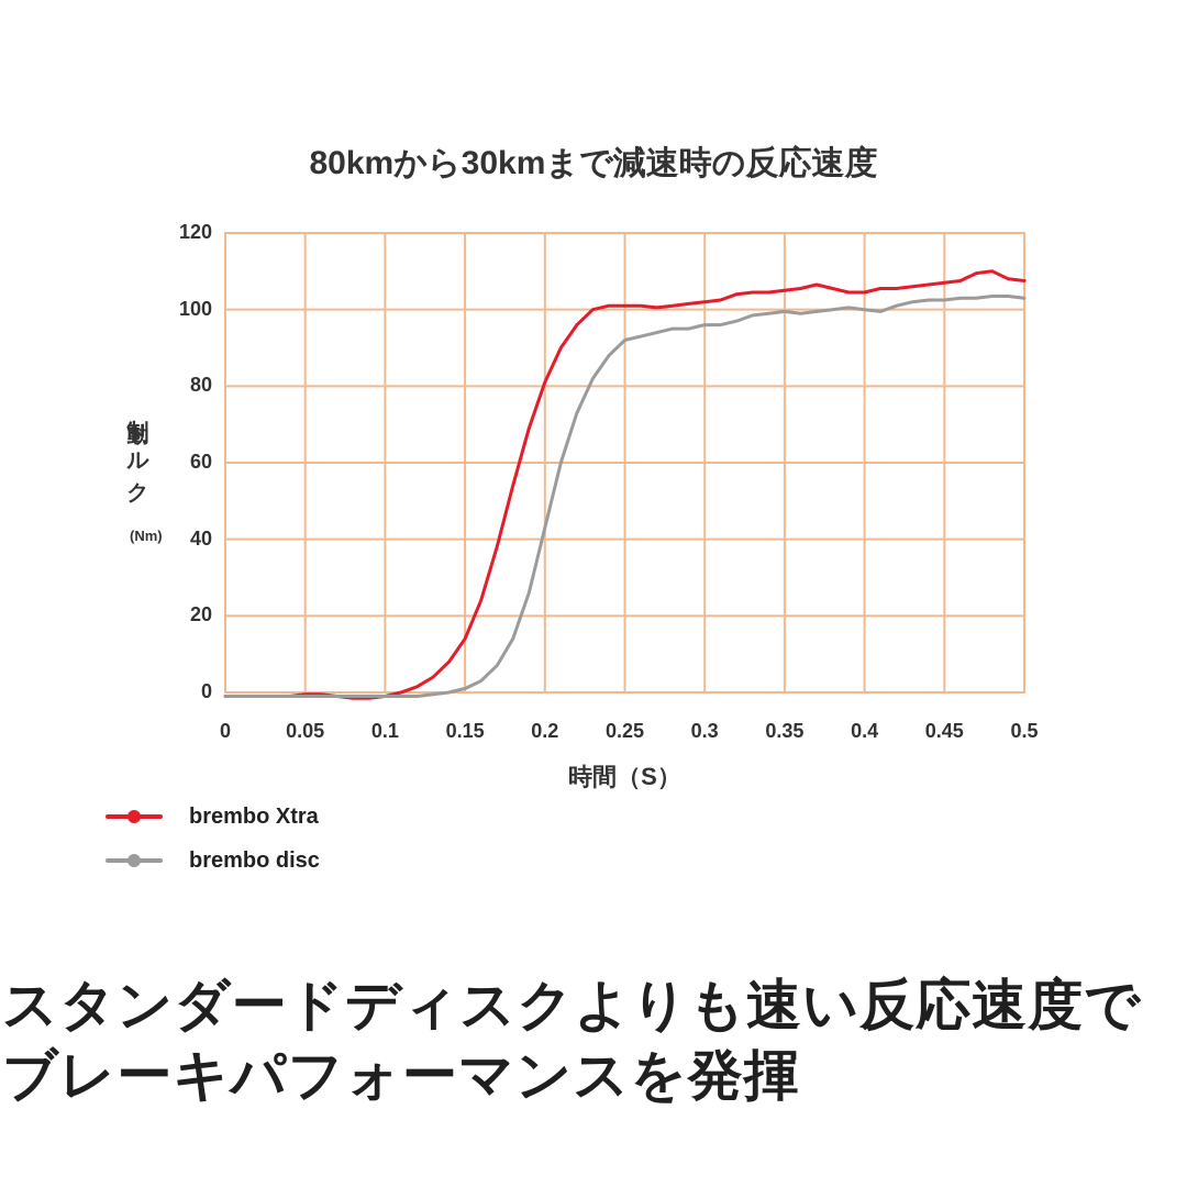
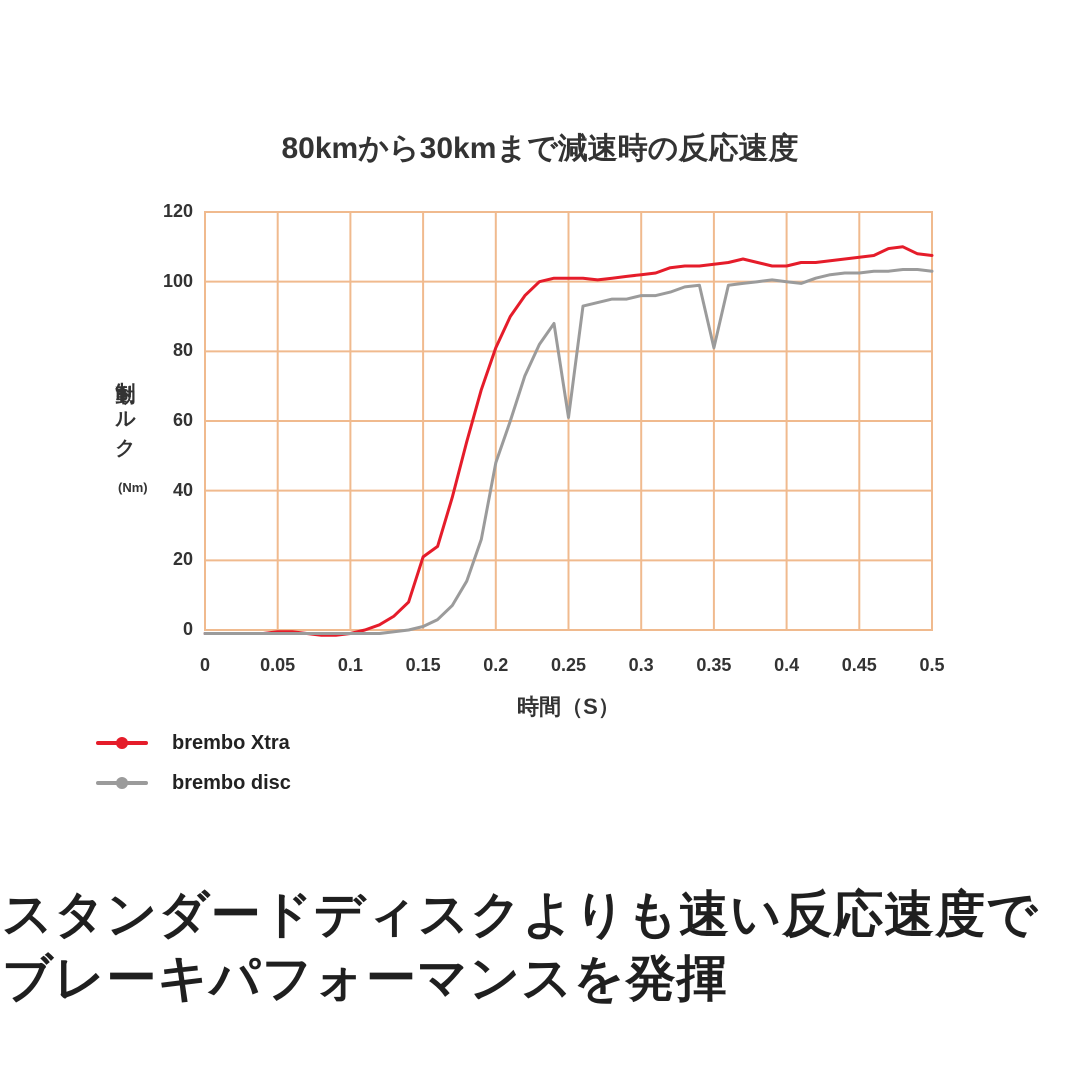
brembo Xtra/0.15: 14 -> 21
brembo disc/0.2: 43 -> 48
brembo disc/0.25: 92 -> 61
brembo disc/0.35: 100 -> 81
